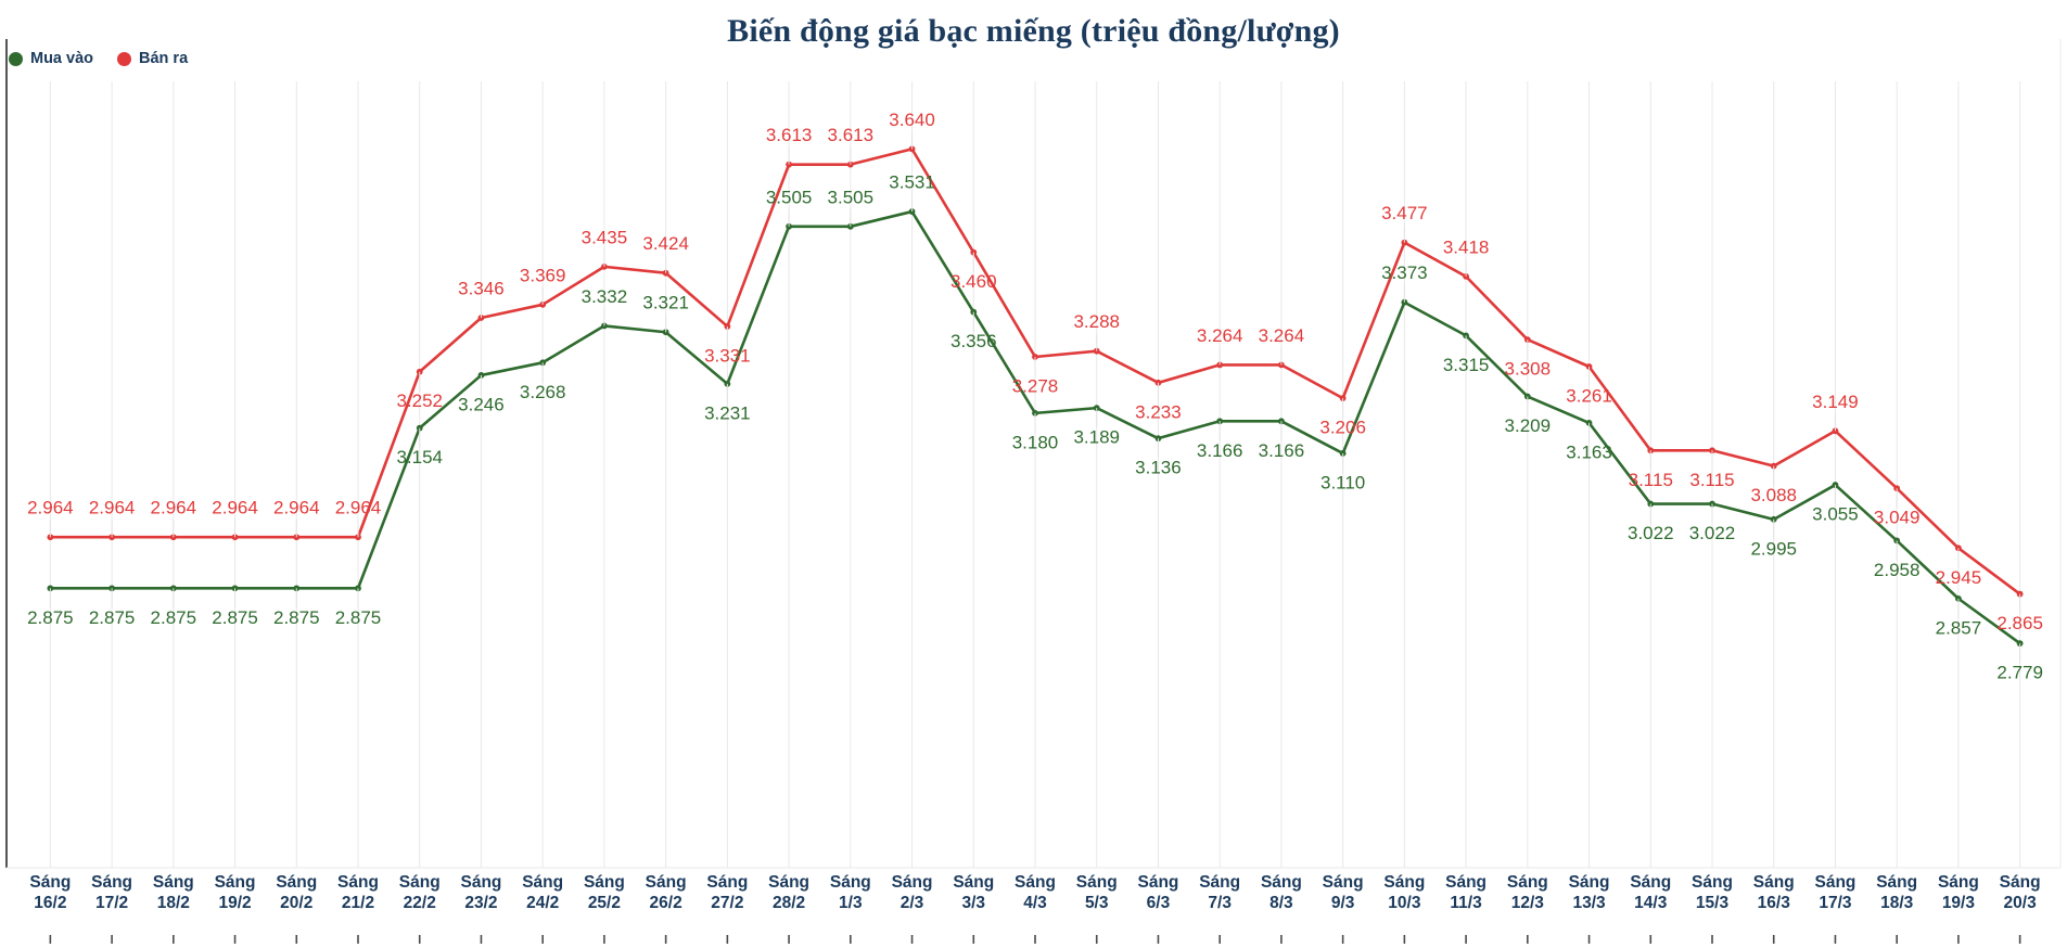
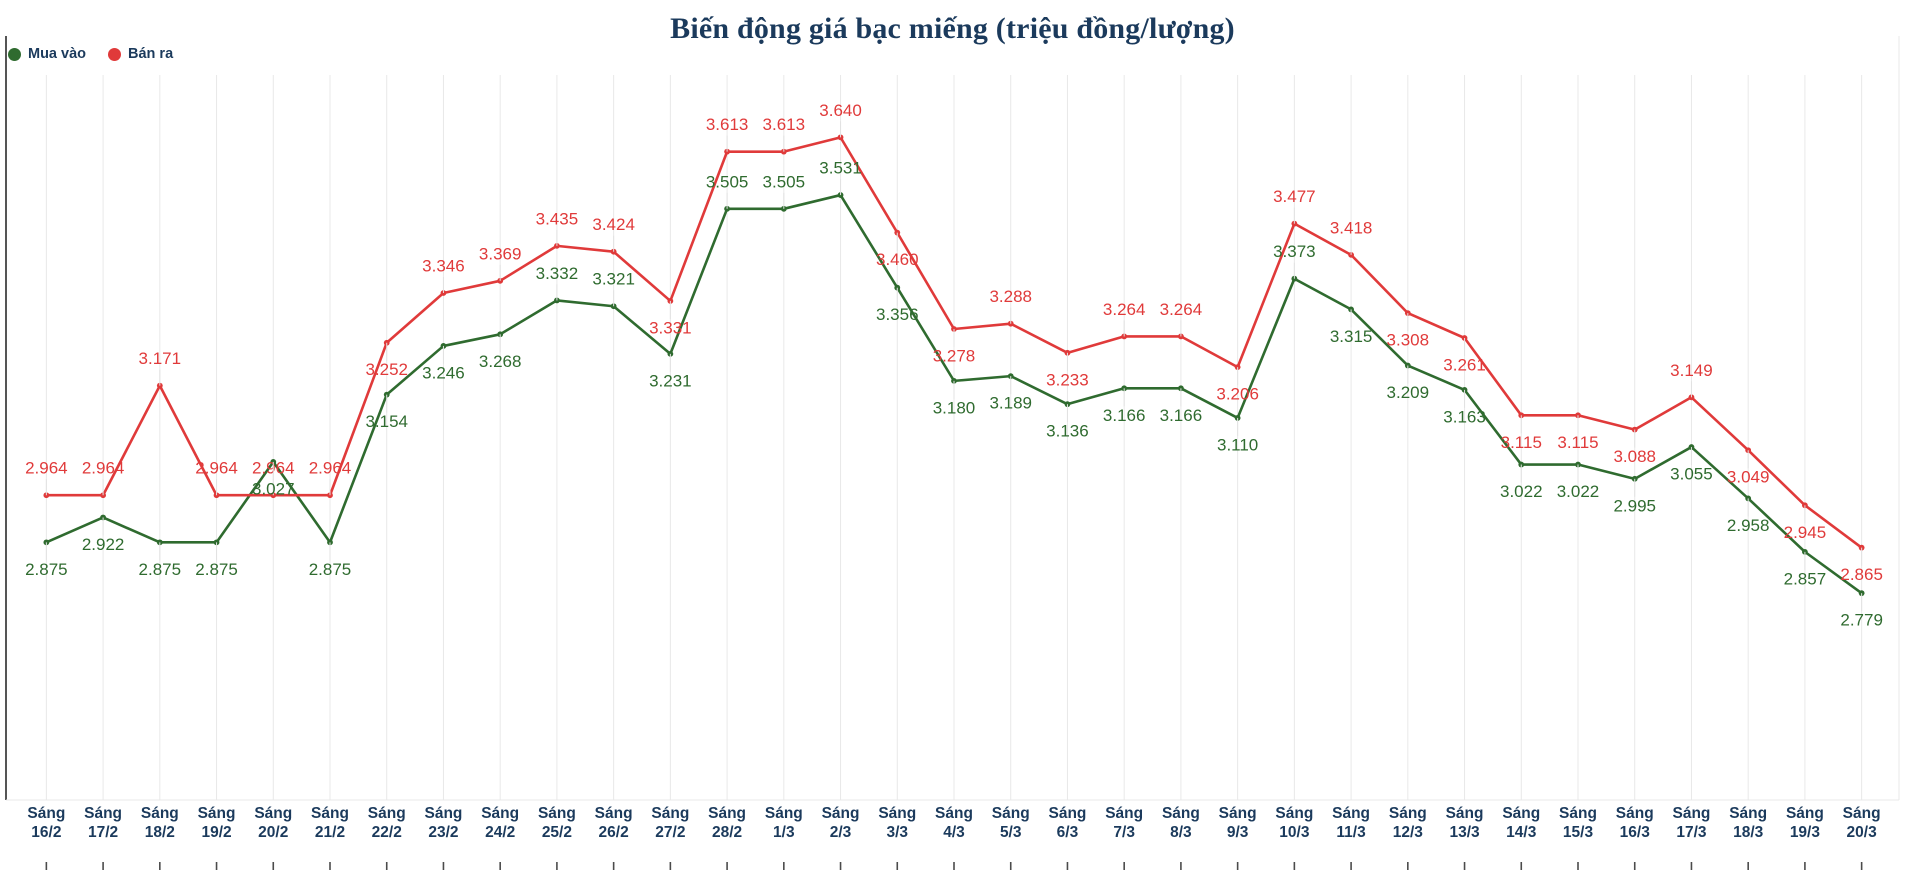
Mua vào/Sáng 17/2: 2.875 -> 2.922
Bán ra/Sáng 18/2: 2.964 -> 3.171
Mua vào/Sáng 20/2: 2.875 -> 3.027
